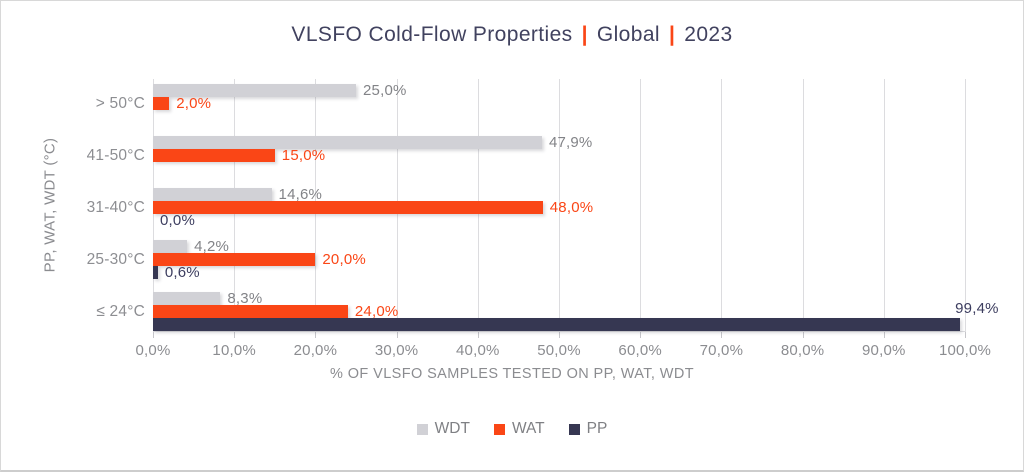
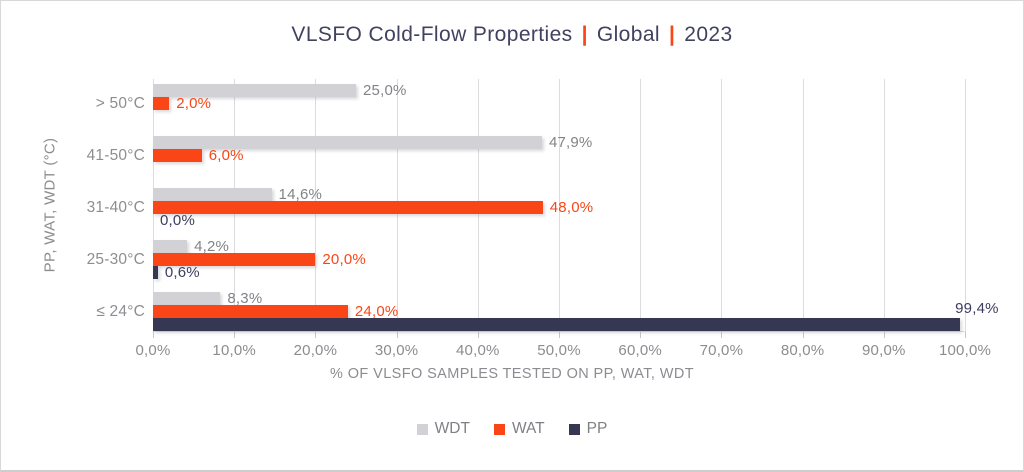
WAT/41-50°C: 15,0% -> 6,0%
